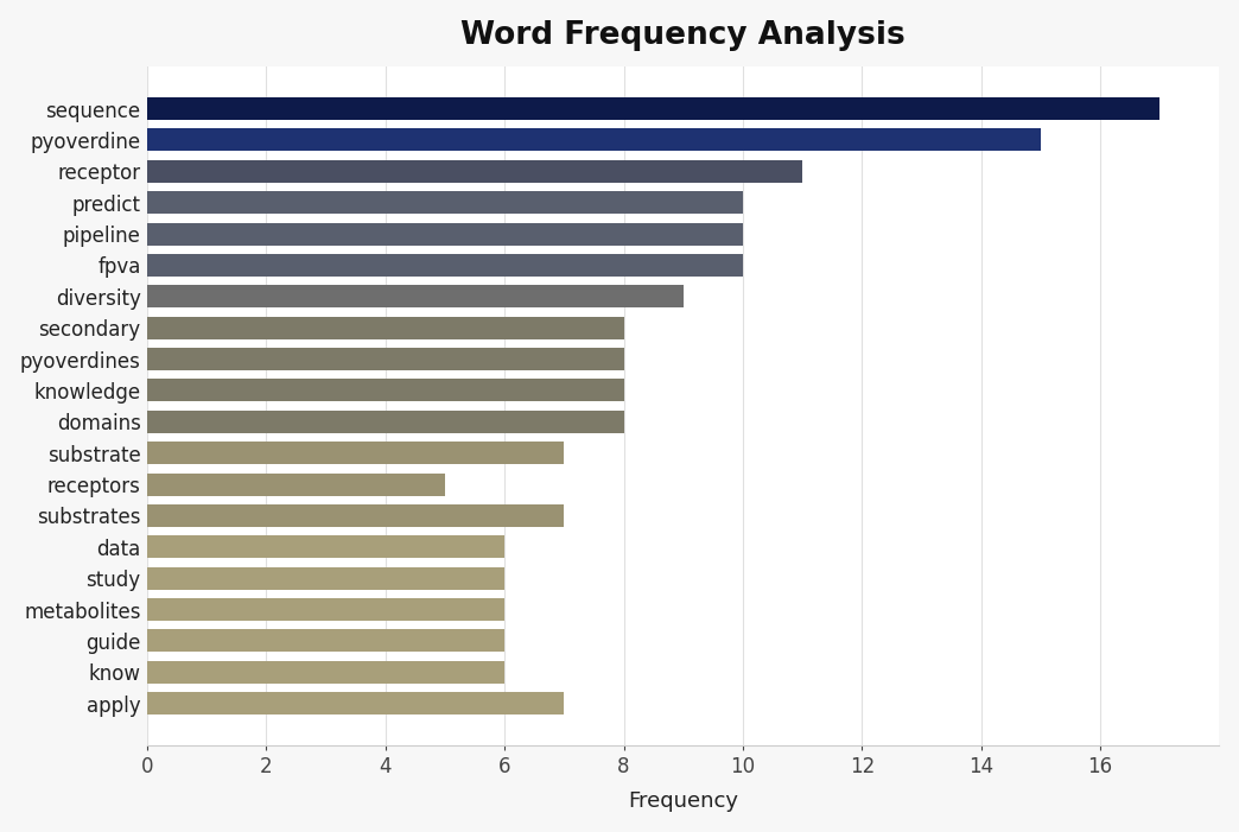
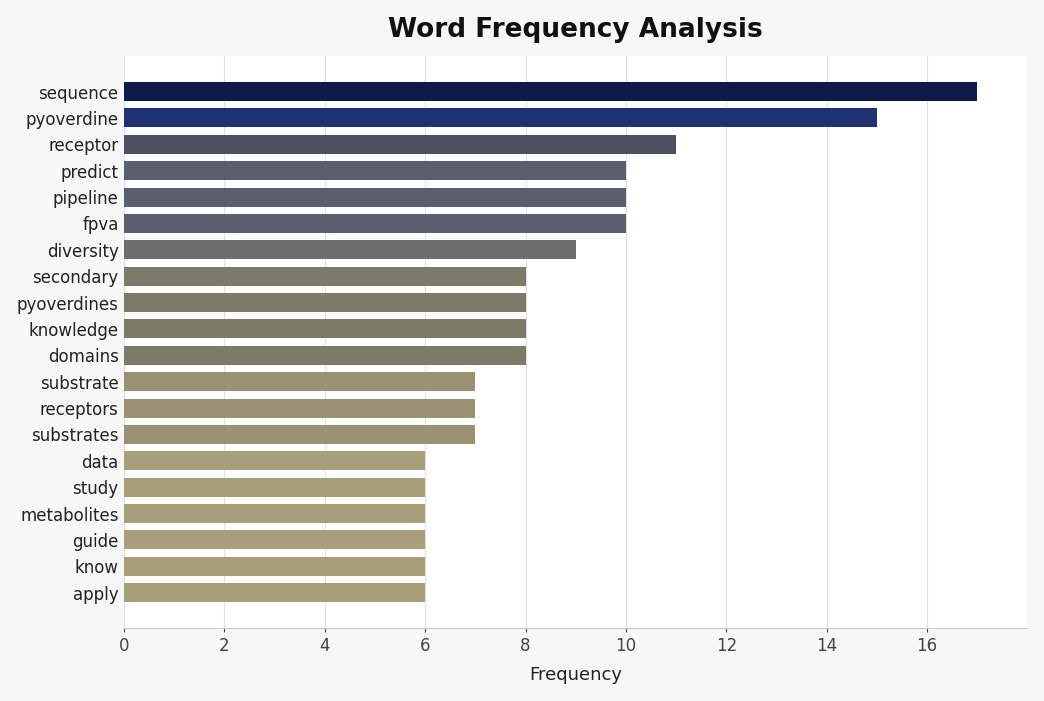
receptors: 5 -> 7
apply: 7 -> 6
